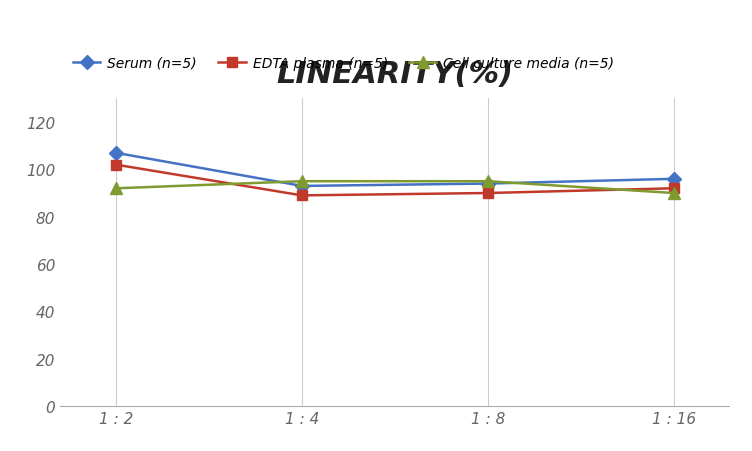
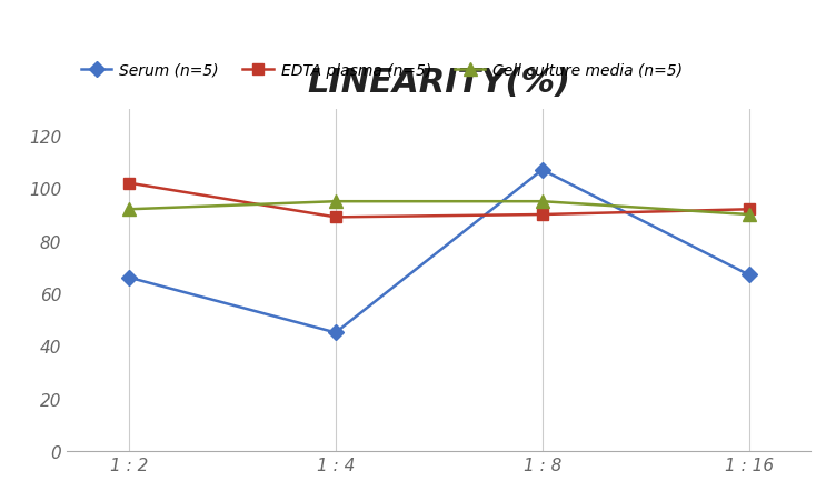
Serum (n=5)/1 : 2: 107 -> 66
Serum (n=5)/1 : 4: 93 -> 45
Serum (n=5)/1 : 8: 94 -> 107
Serum (n=5)/1 : 16: 96 -> 67
